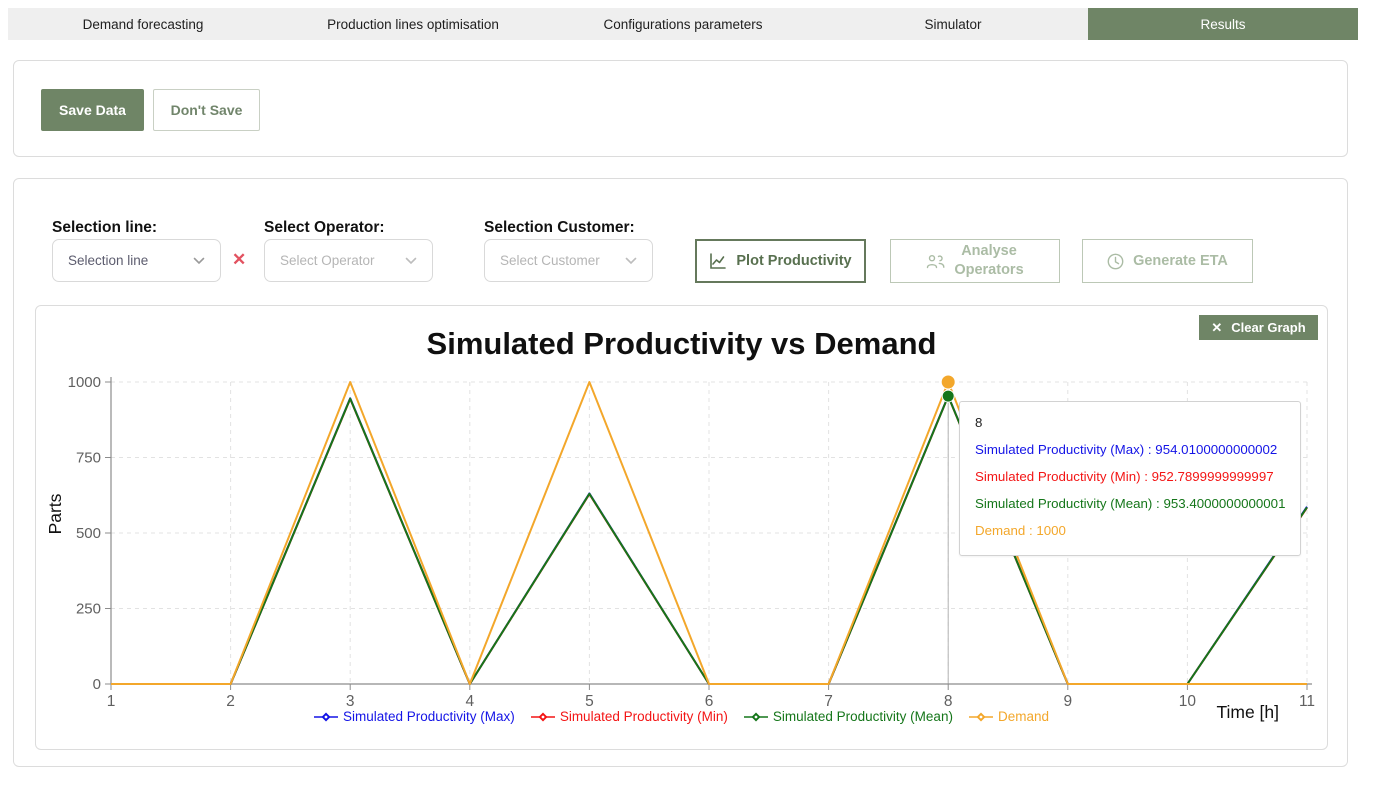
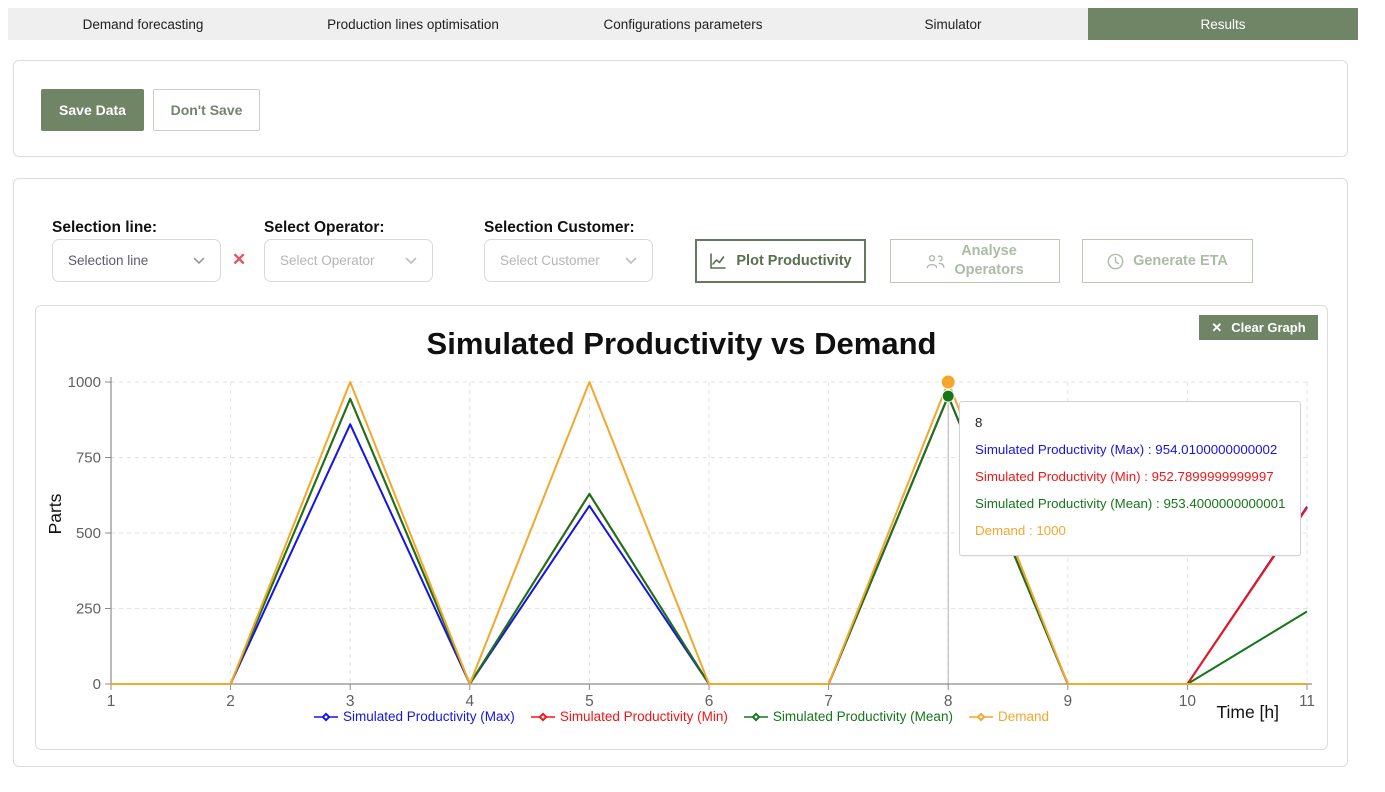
Simulated Productivity (Max)/3: 950 -> 860
Simulated Productivity (Max)/5: 630 -> 590
Simulated Productivity (Mean)/11: 580 -> 240
